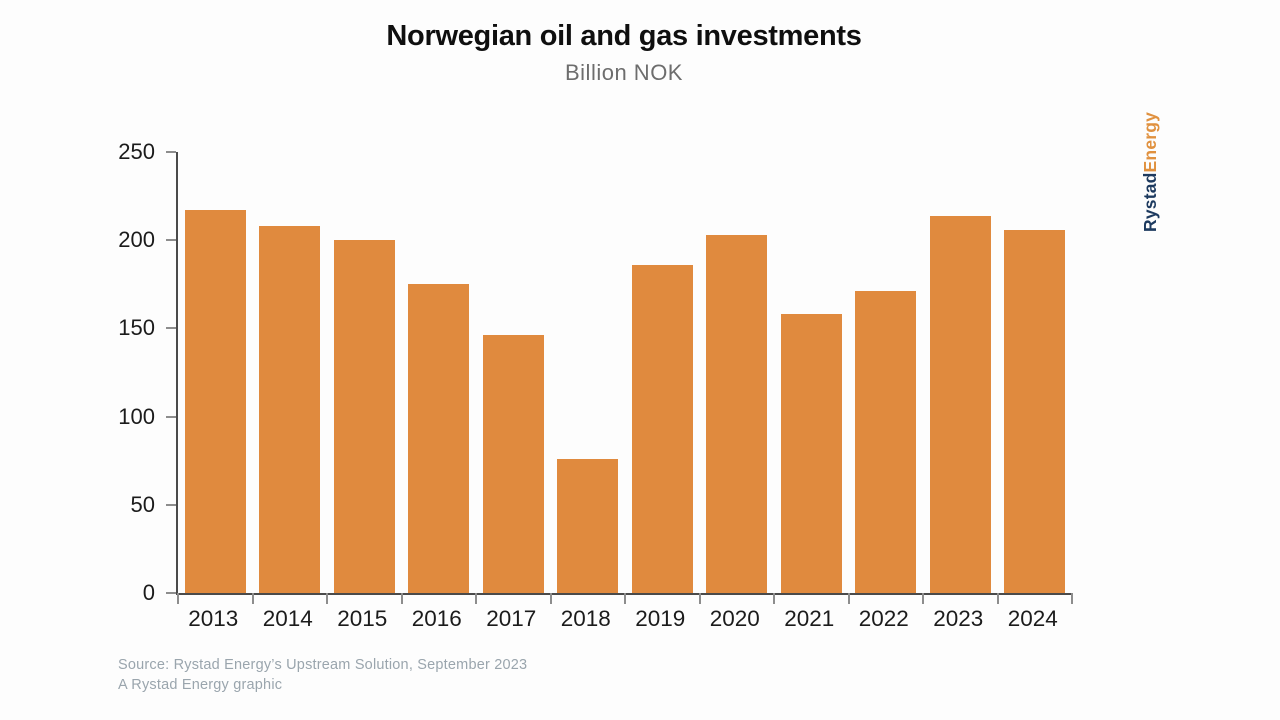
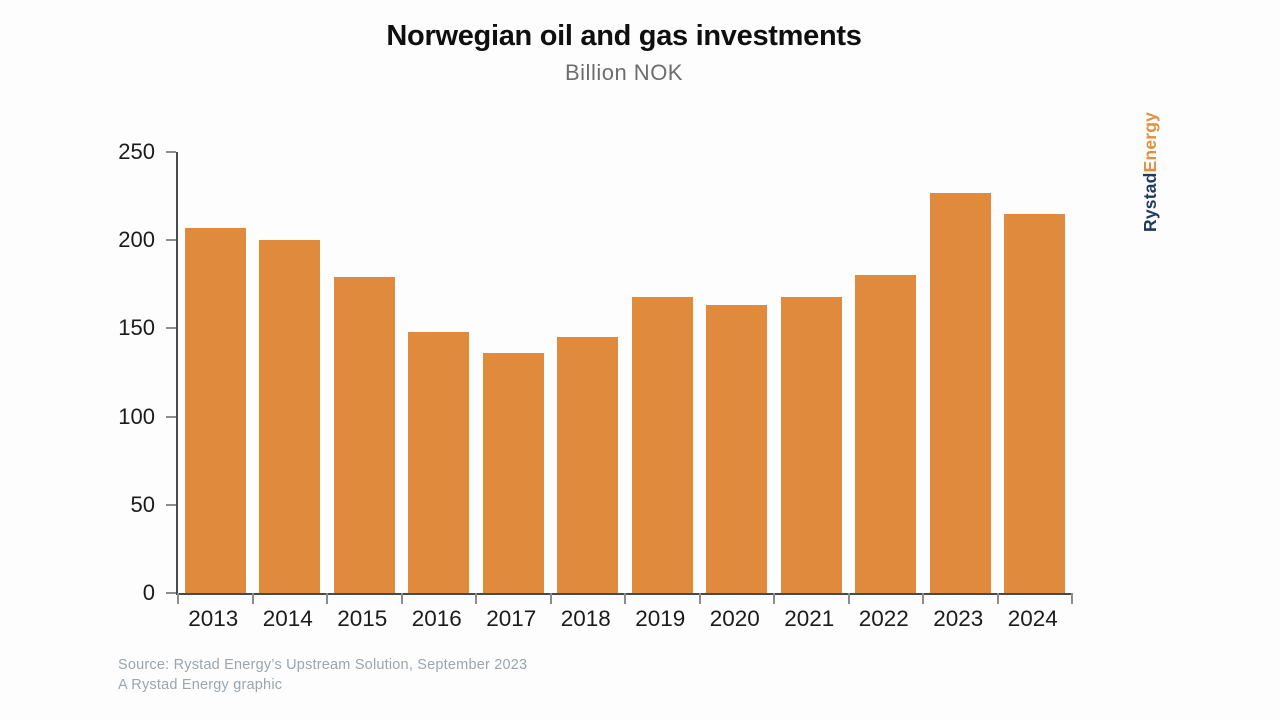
2013: 217 -> 207
2014: 208 -> 200
2015: 200 -> 179
2016: 175 -> 148
2017: 146 -> 136
2018: 76 -> 145
2019: 186 -> 168
2020: 203 -> 163
2021: 158 -> 168
2022: 171 -> 180
2023: 214 -> 227
2024: 206 -> 215
